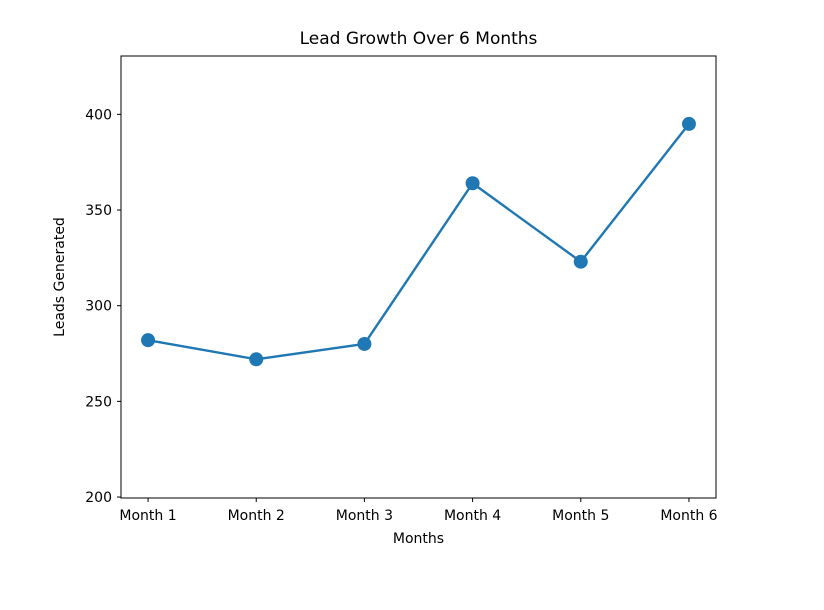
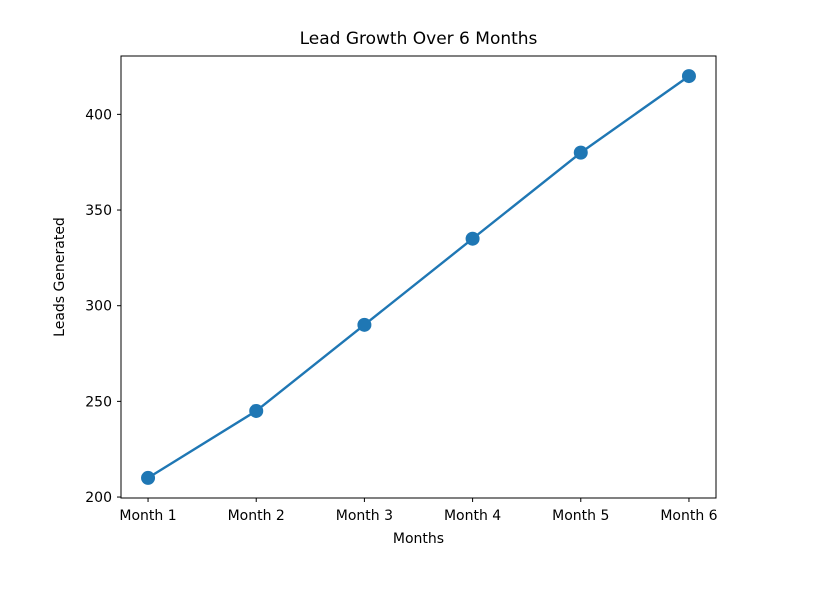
Month 1: 282 -> 210
Month 2: 272 -> 245
Month 3: 280 -> 290
Month 4: 364 -> 335
Month 5: 323 -> 380
Month 6: 395 -> 420
